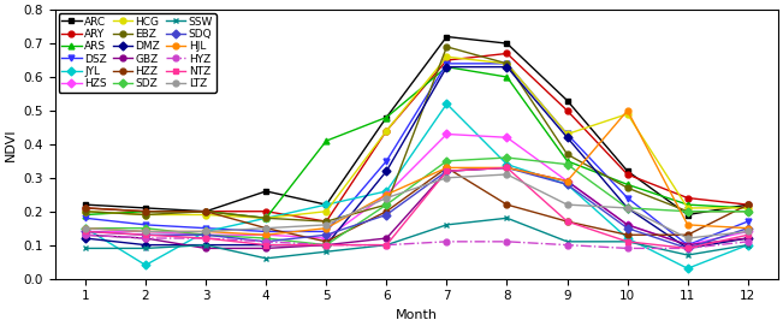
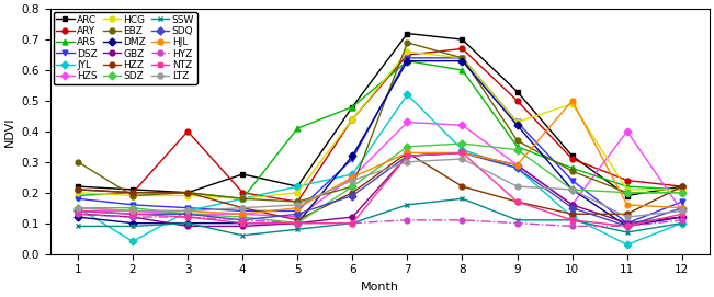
EBZ/1: 0.20 -> 0.30
ARY/3: 0.20 -> 0.40
DSZ/6: 0.35 -> 0.31
HZS/11: 0.10 -> 0.40
